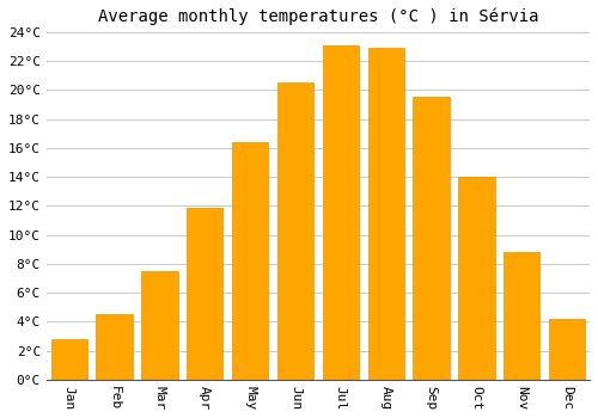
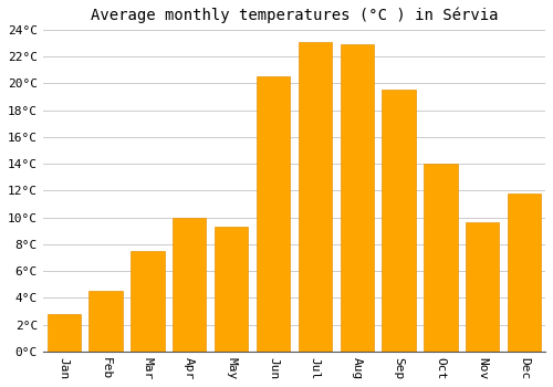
Apr: 11.9°C -> 10.0°C
May: 16.4°C -> 9.3°C
Nov: 8.8°C -> 9.6°C
Dec: 4.2°C -> 11.8°C
